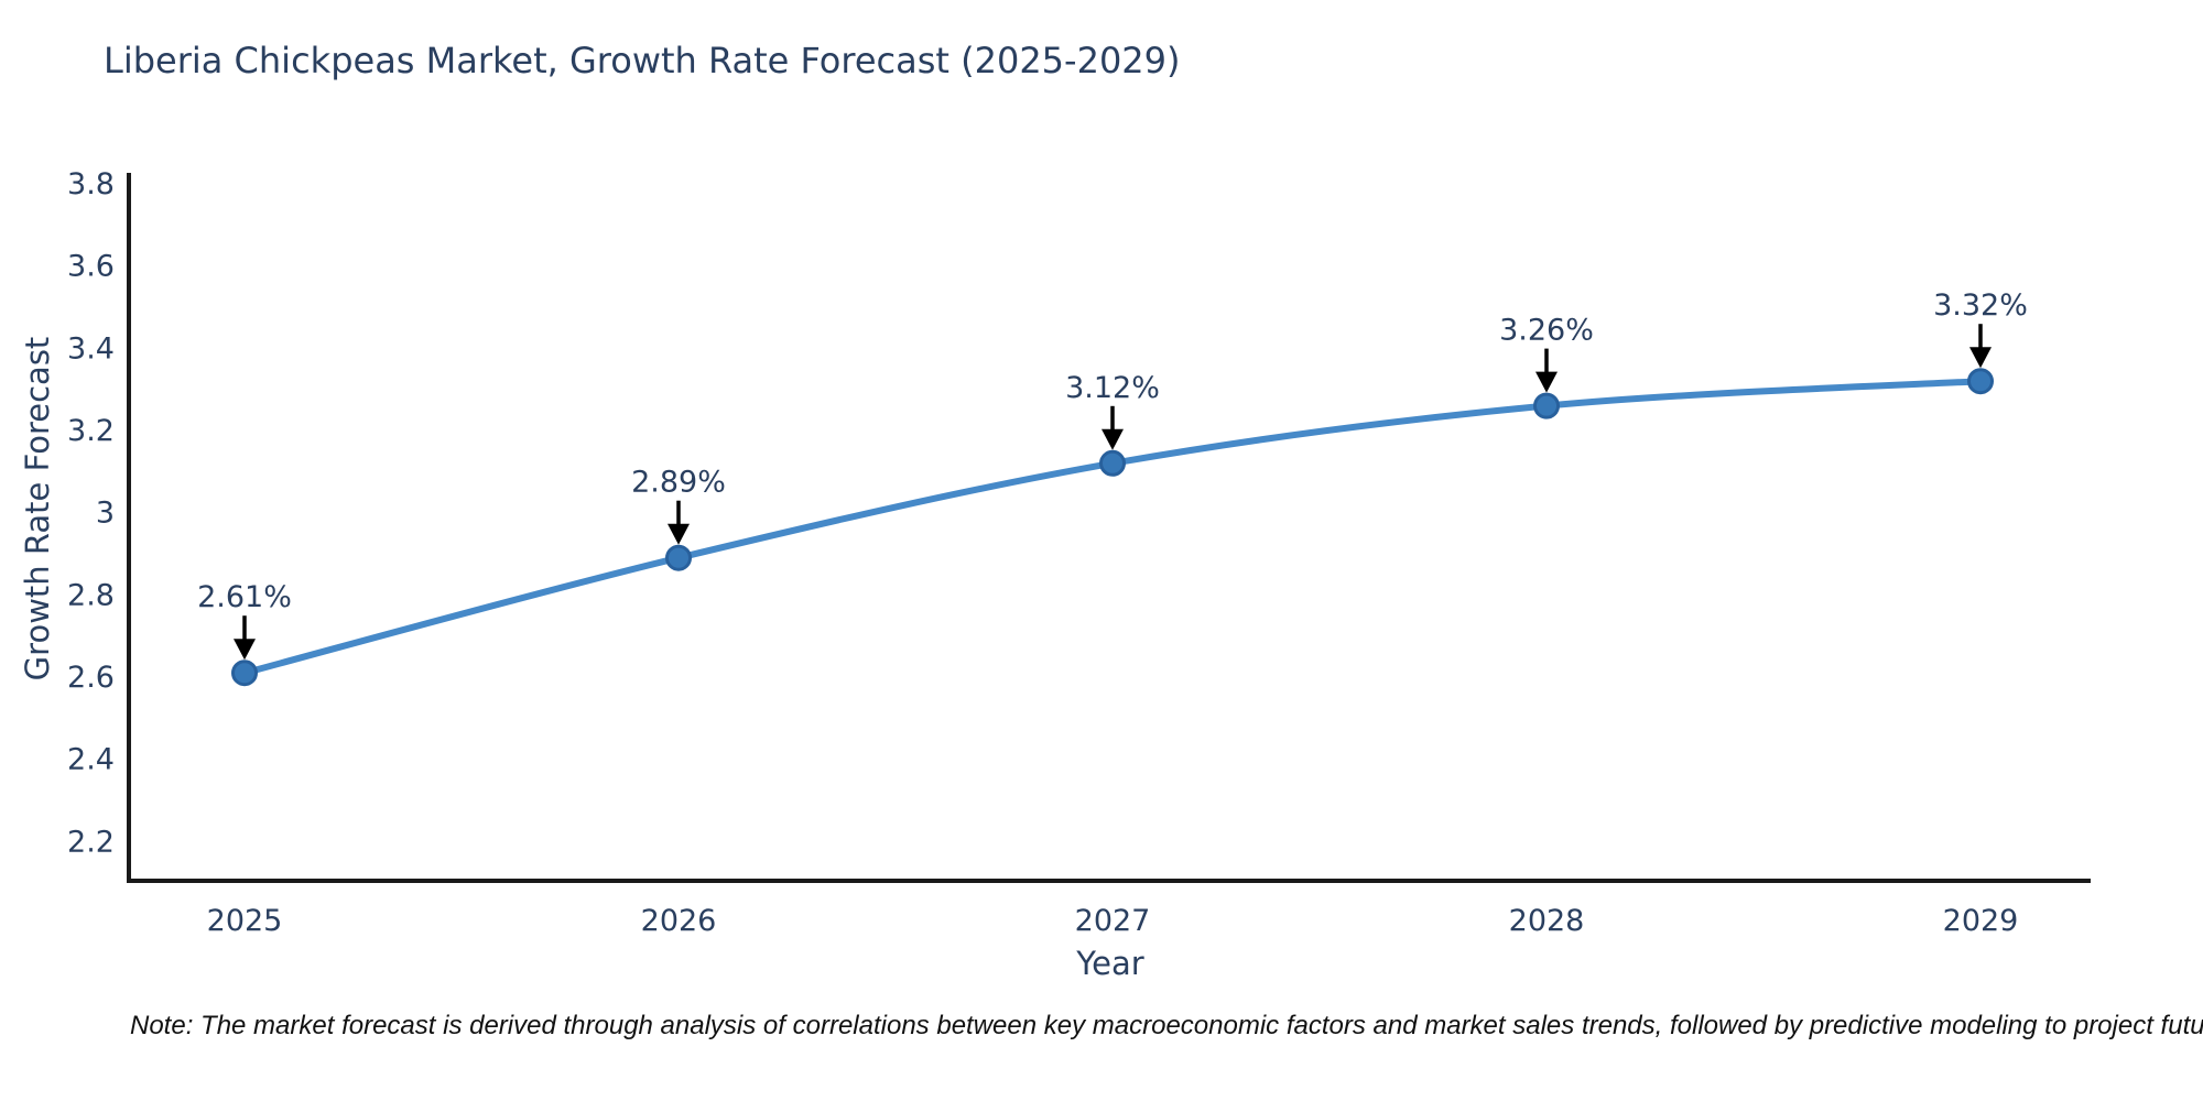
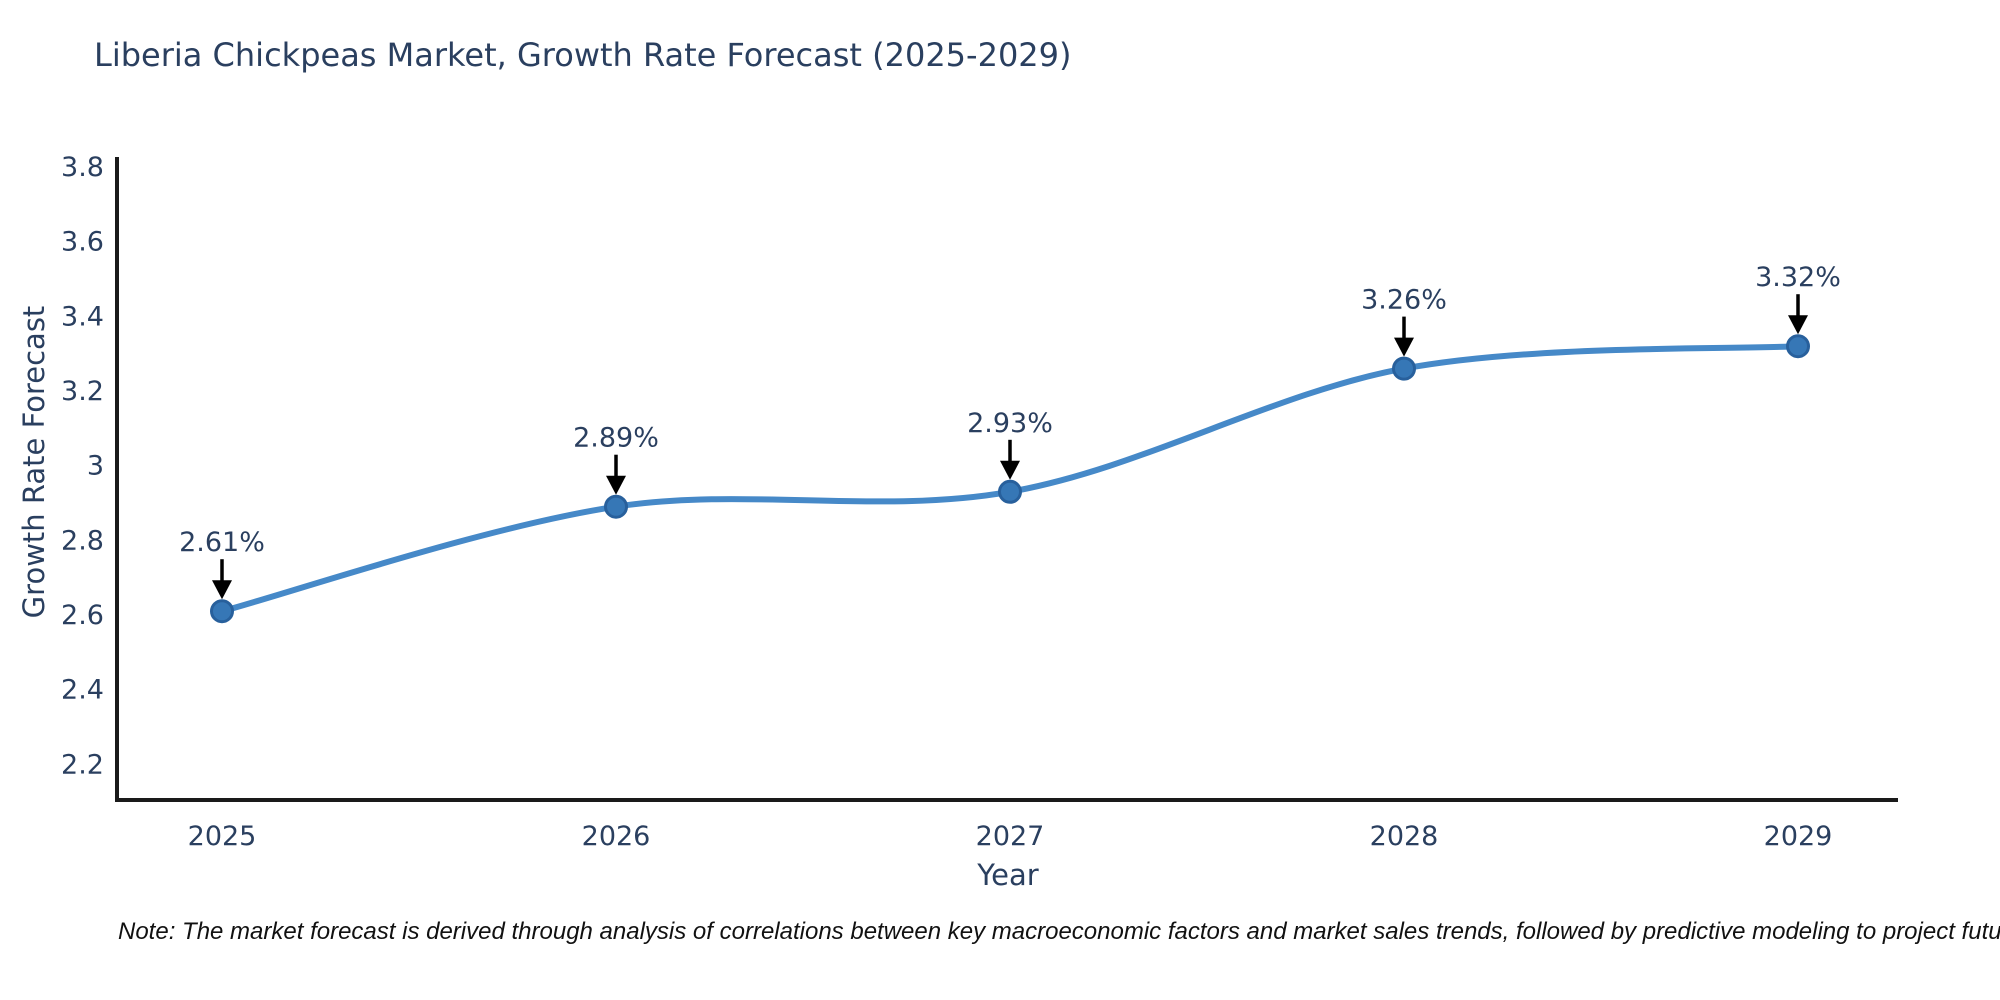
2027: 3.12% -> 2.93%
